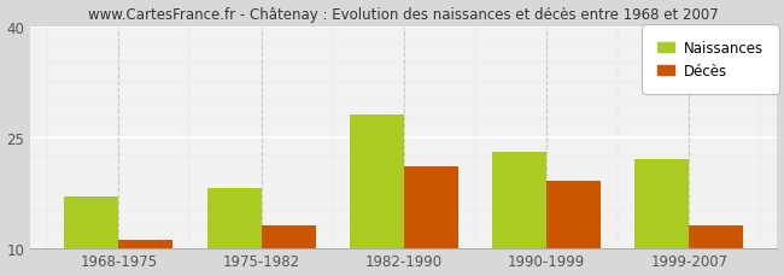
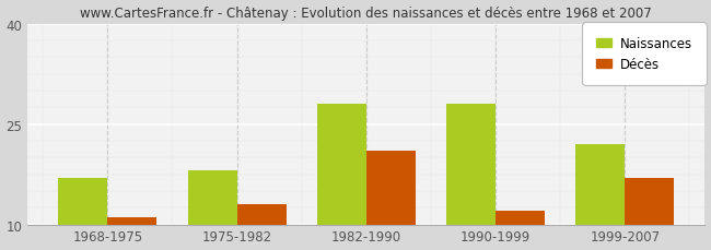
Naissances/1990-1999: 23 -> 28
Décès/1990-1999: 19 -> 12
Décès/1999-2007: 13 -> 17
